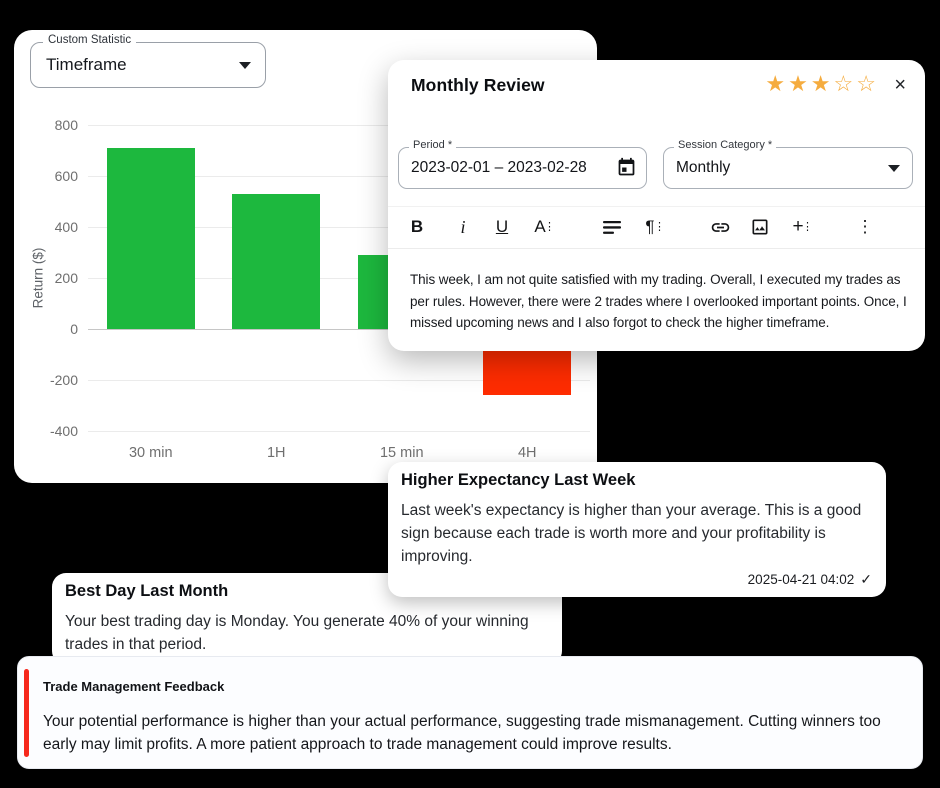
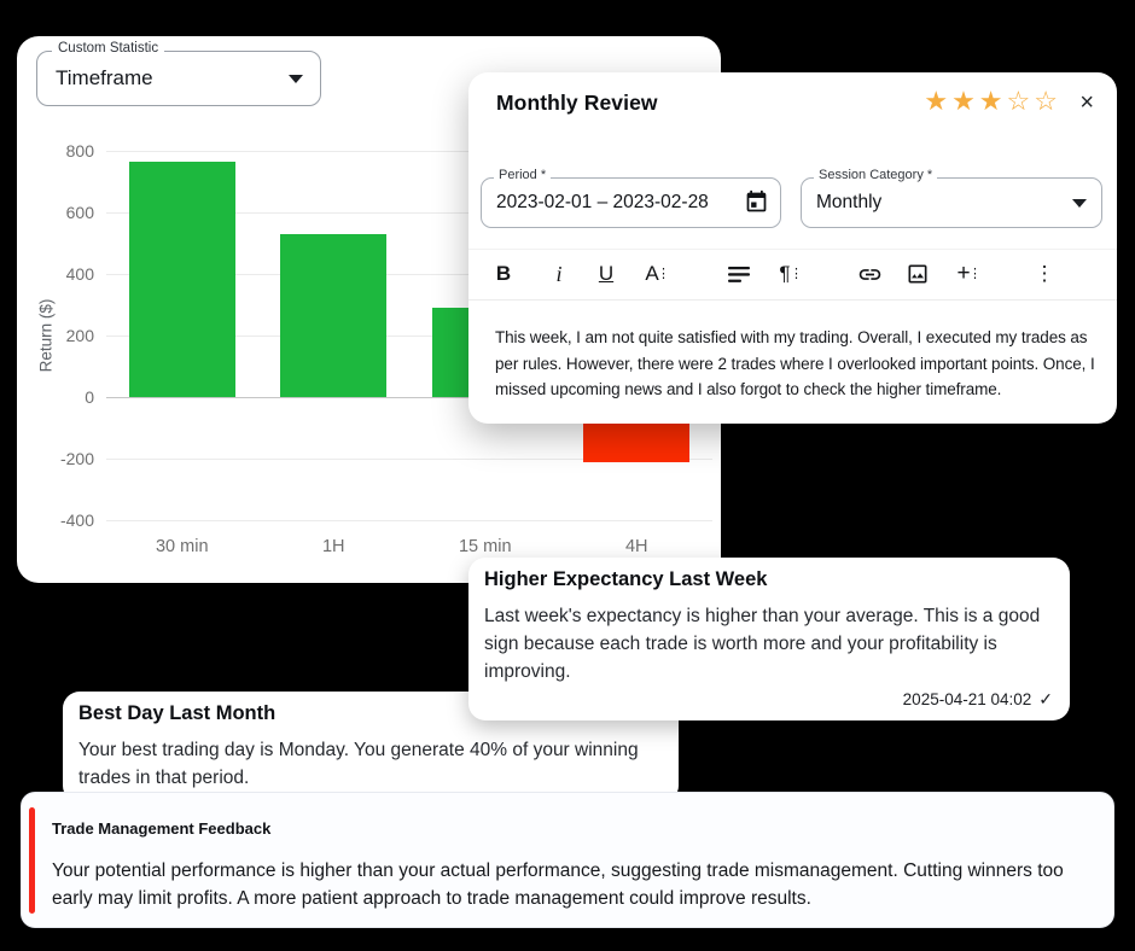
30 min: 710 -> 760
4H: -260 -> -210
